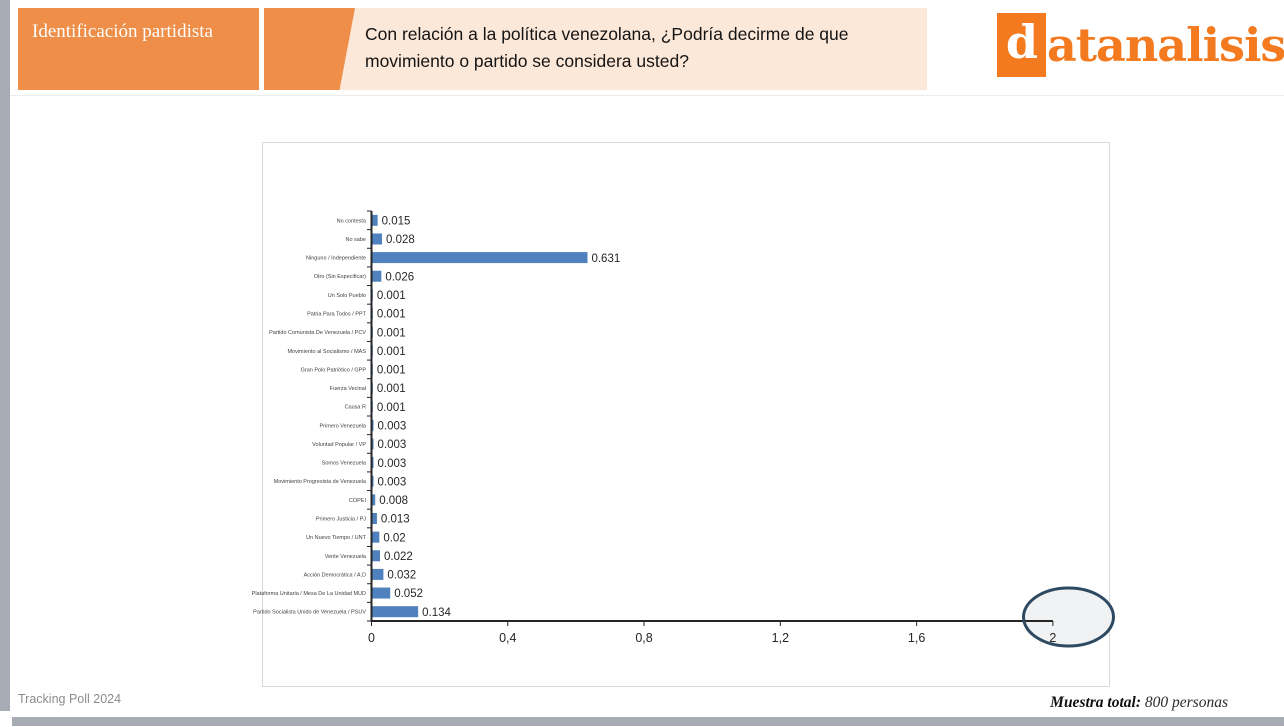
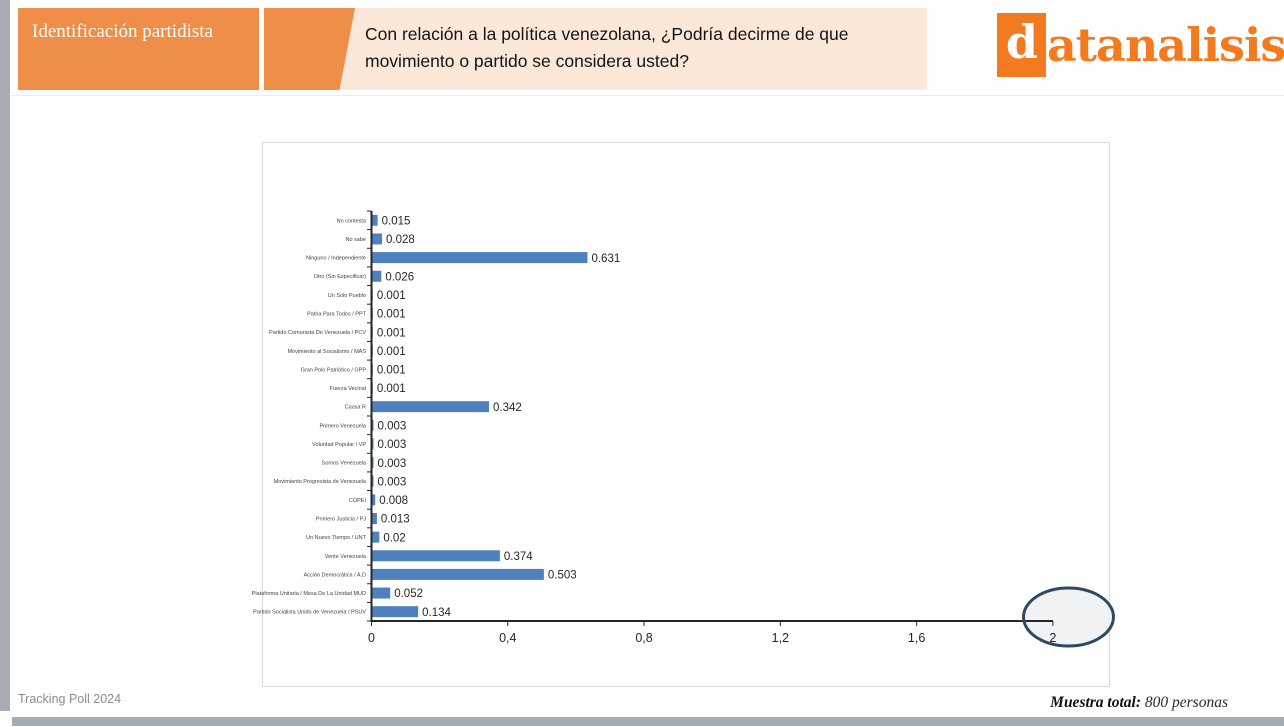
Causa R: 0.001 -> 0.342
Vente Venezuela: 0.022 -> 0.374
Acción Democrática / A.D: 0.032 -> 0.503
